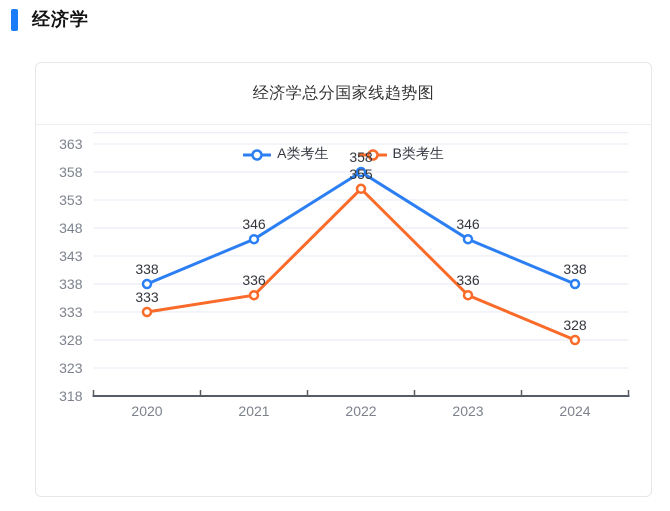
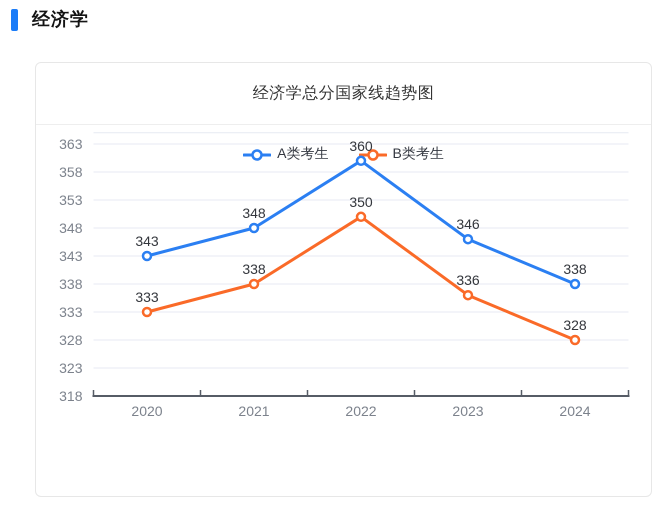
A类考生/2020: 338 -> 343
A类考生/2021: 346 -> 348
B类考生/2021: 336 -> 338
A类考生/2022: 358 -> 360
B类考生/2022: 355 -> 350
